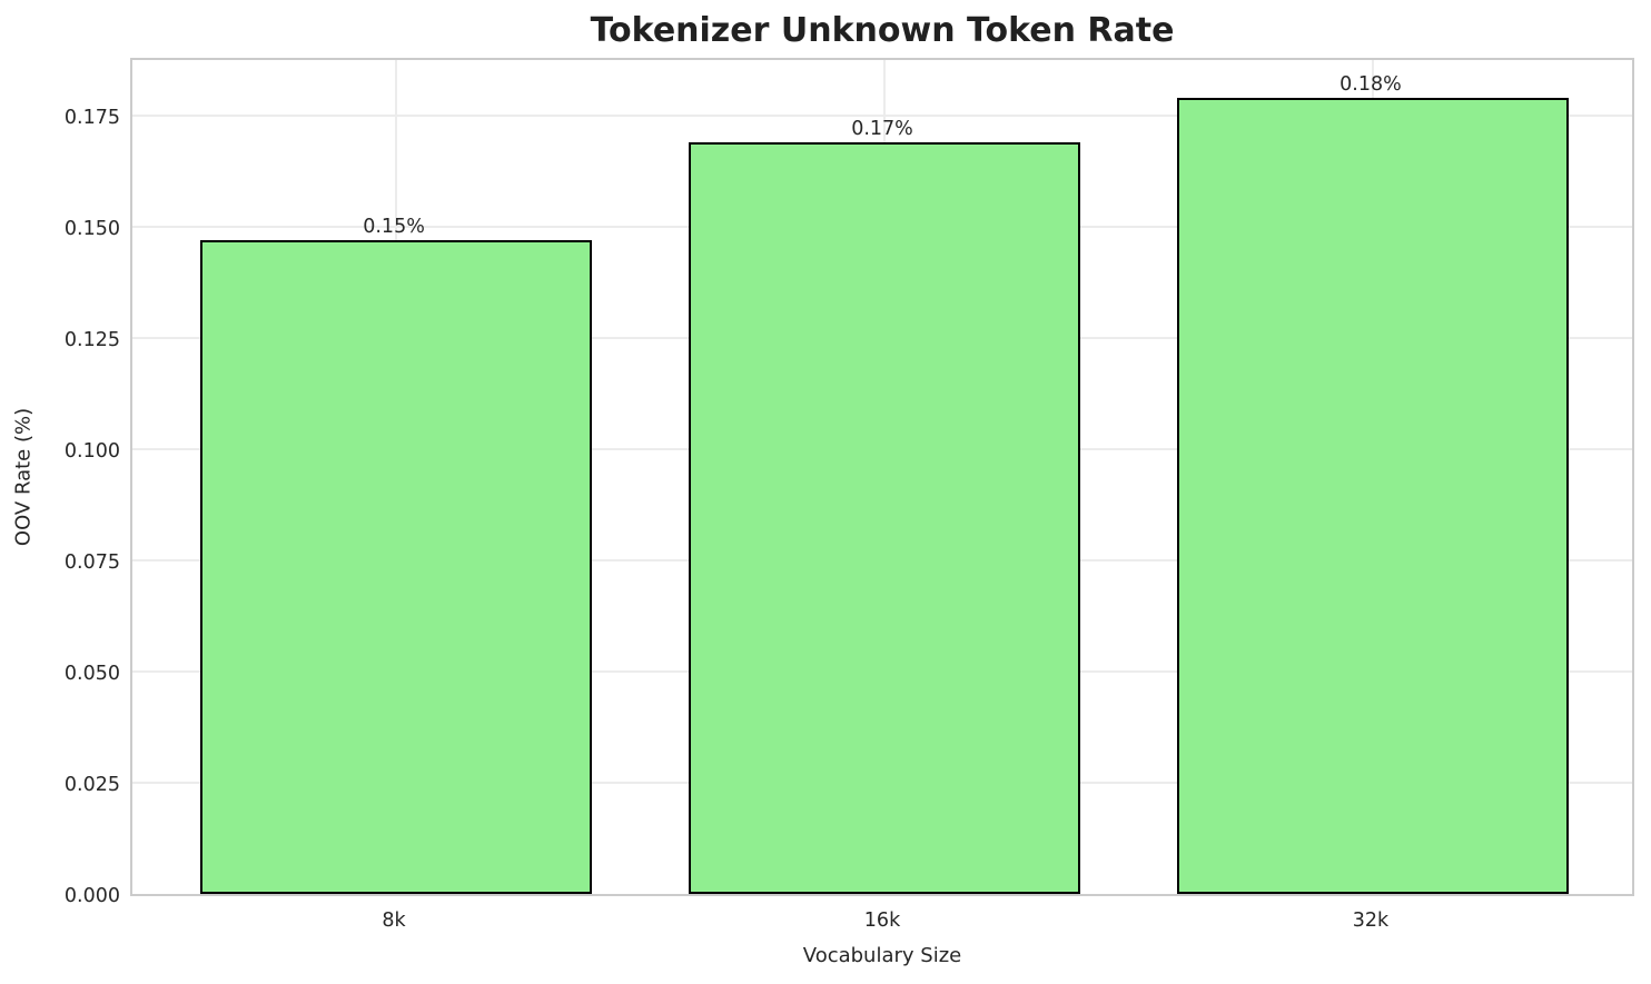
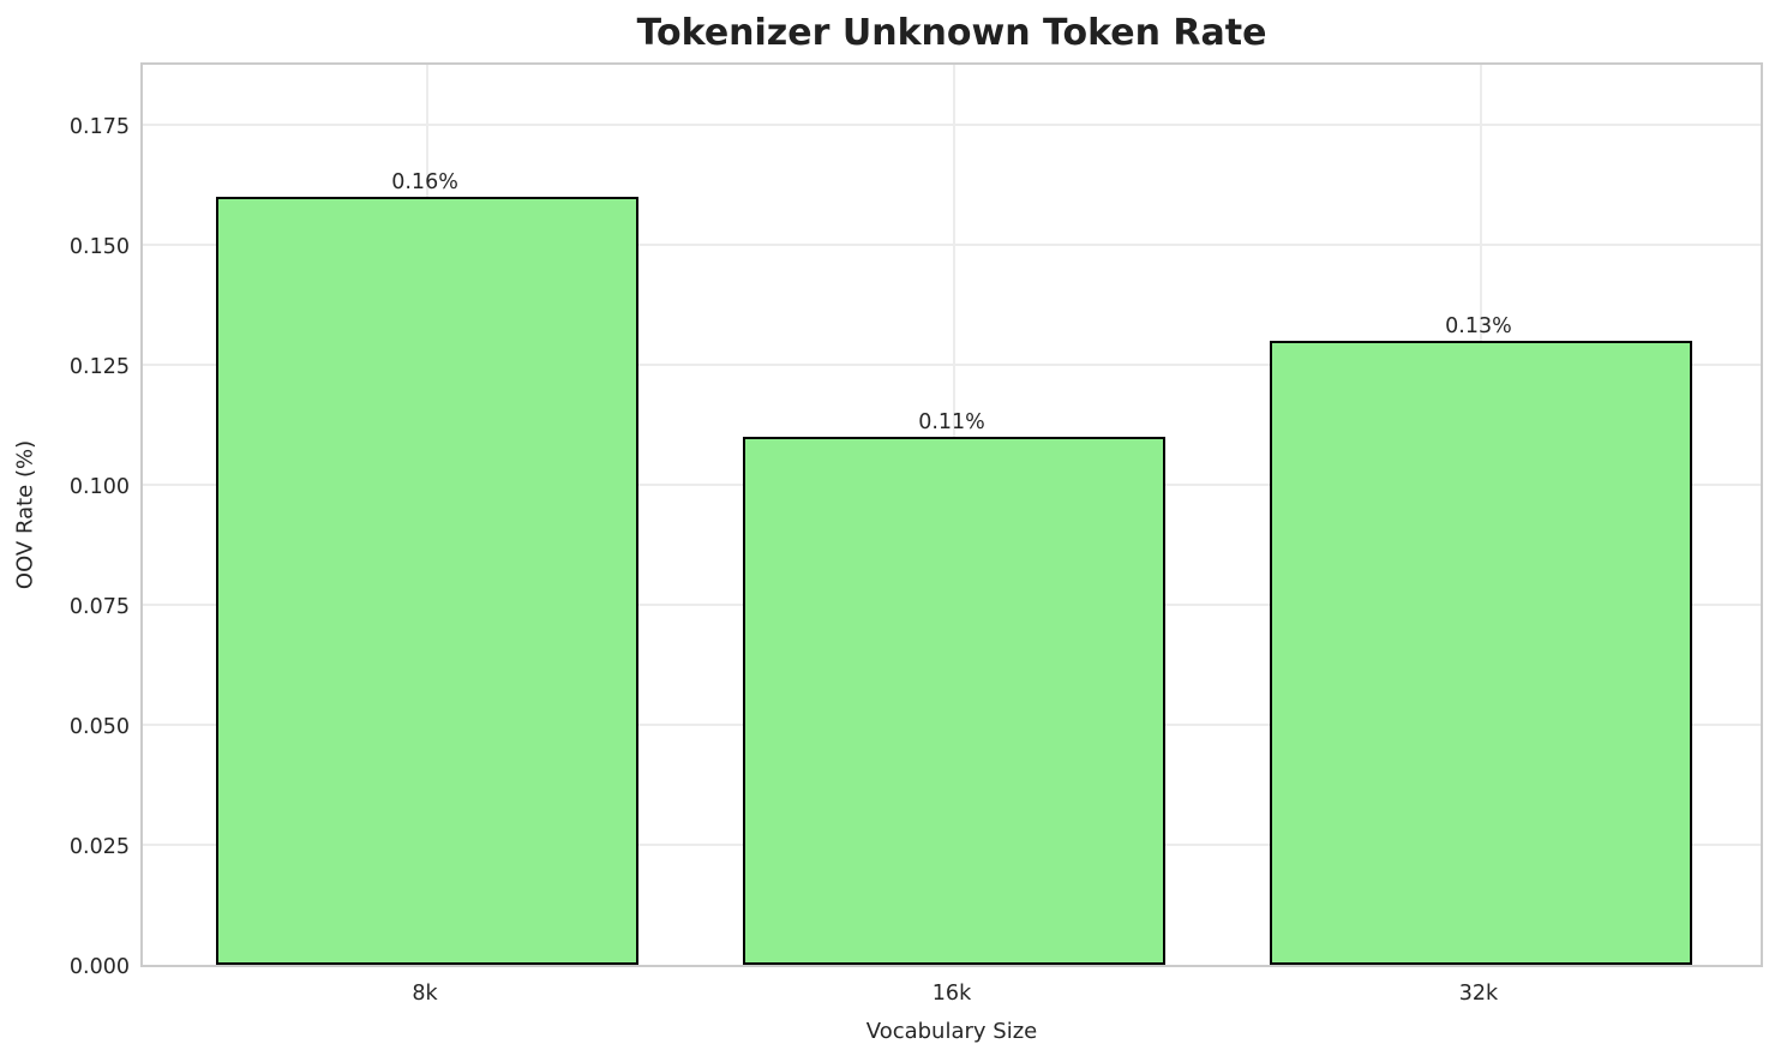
8k: 0.15% -> 0.16%
16k: 0.17% -> 0.11%
32k: 0.18% -> 0.13%
